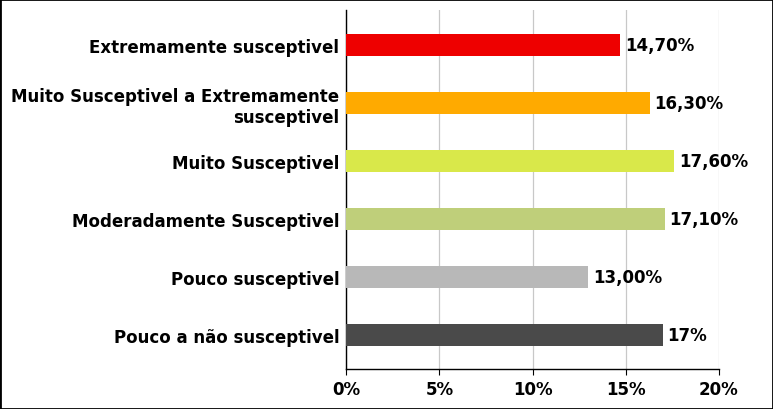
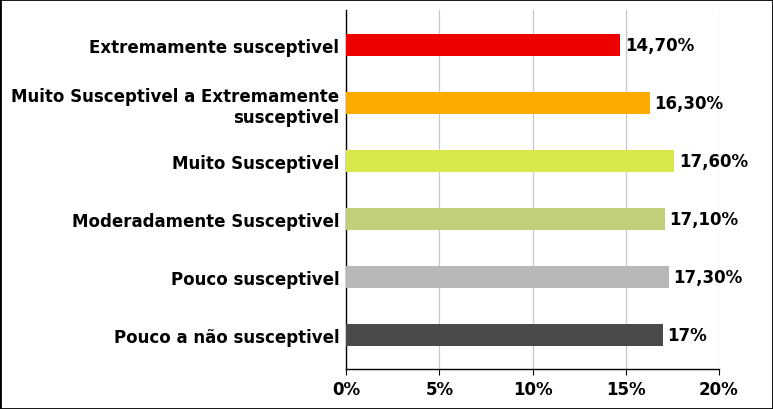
Pouco susceptivel: 13,00% -> 17,30%
